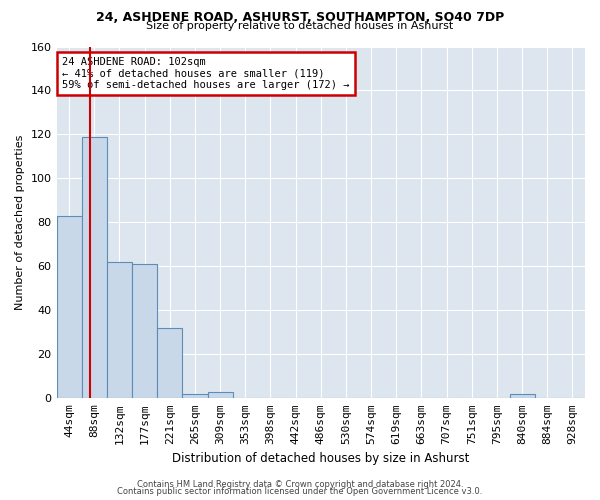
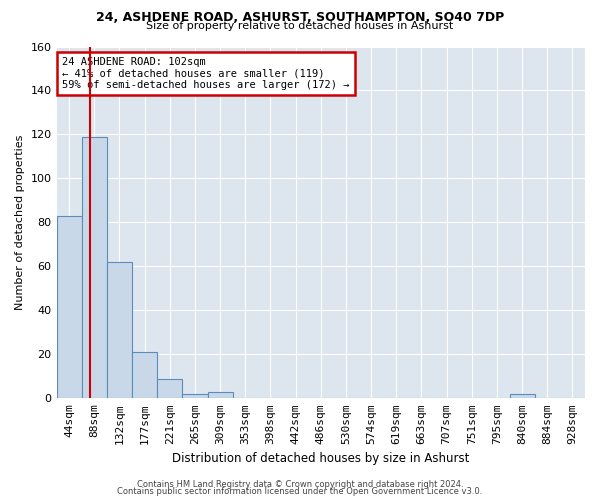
177sqm: 61 -> 21
221sqm: 32 -> 9
